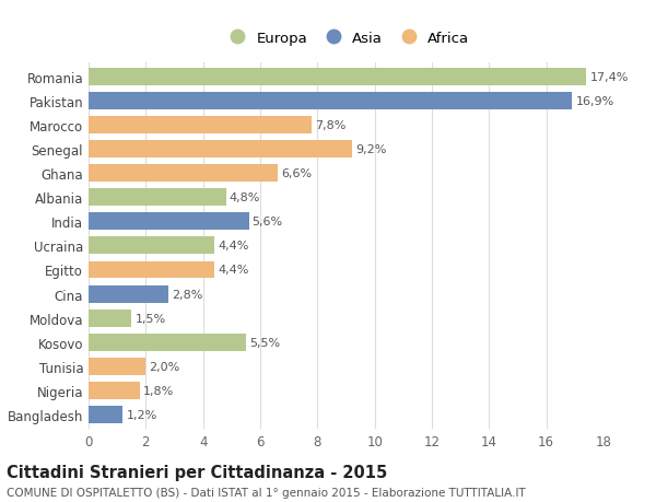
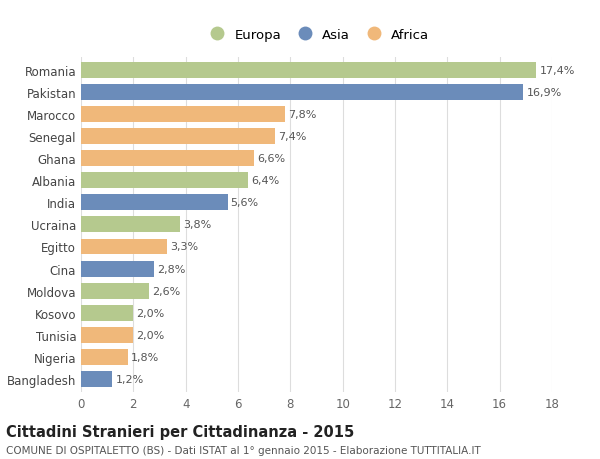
Senegal: 9,2% -> 7,4%
Albania: 4,8% -> 6,4%
Ucraina: 4,4% -> 3,8%
Egitto: 4,4% -> 3,3%
Moldova: 1,5% -> 2,6%
Kosovo: 5,5% -> 2,0%
